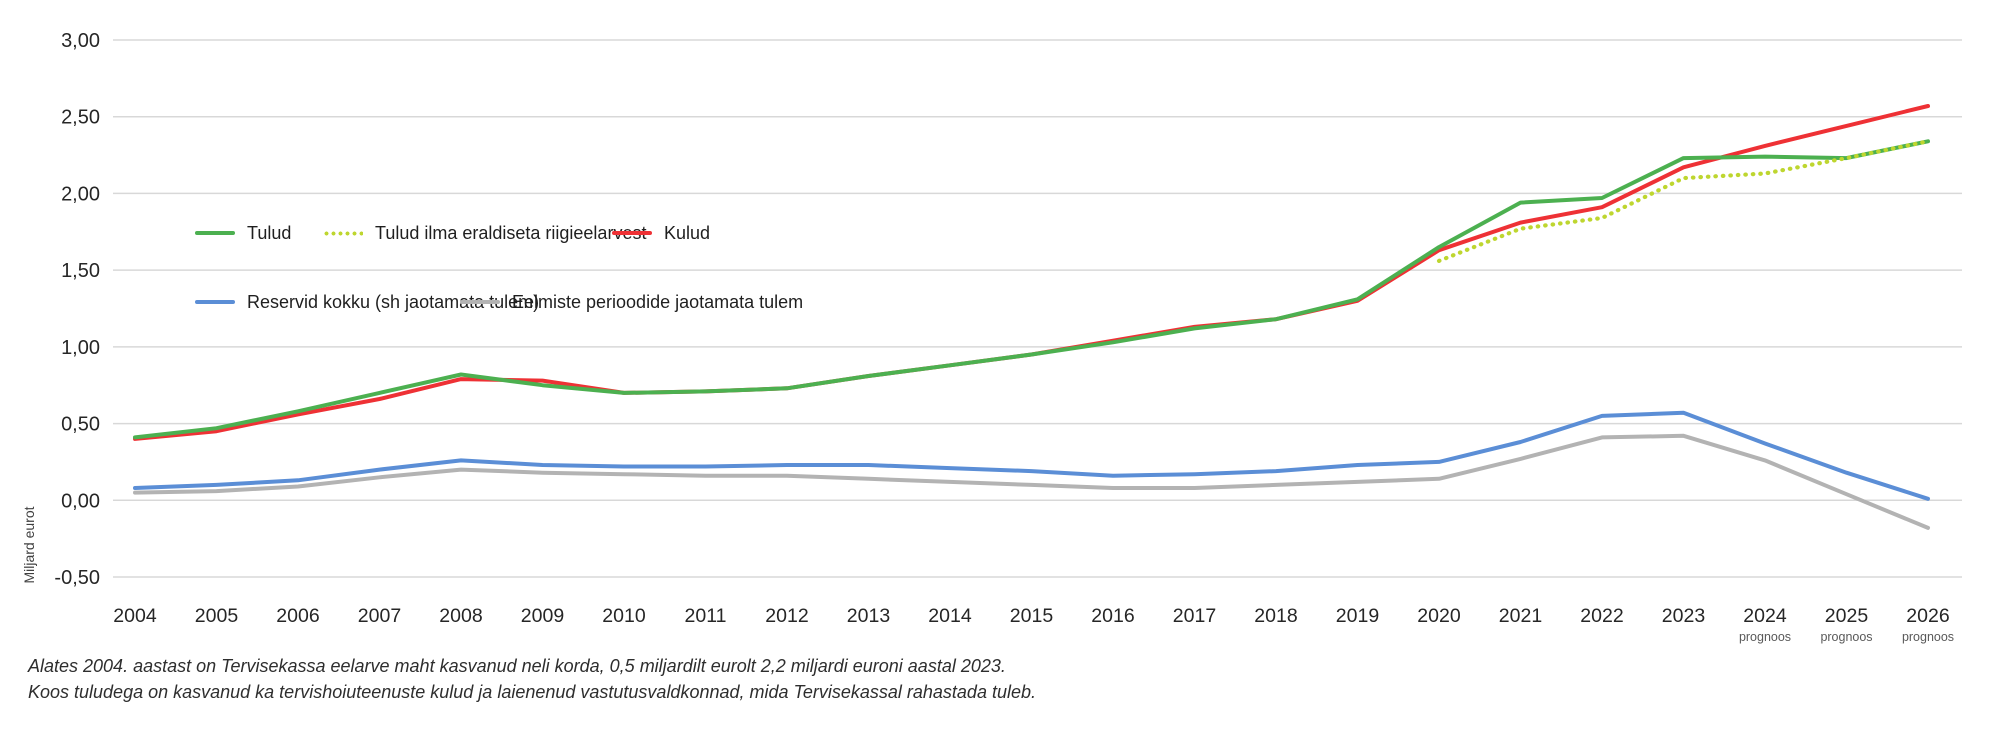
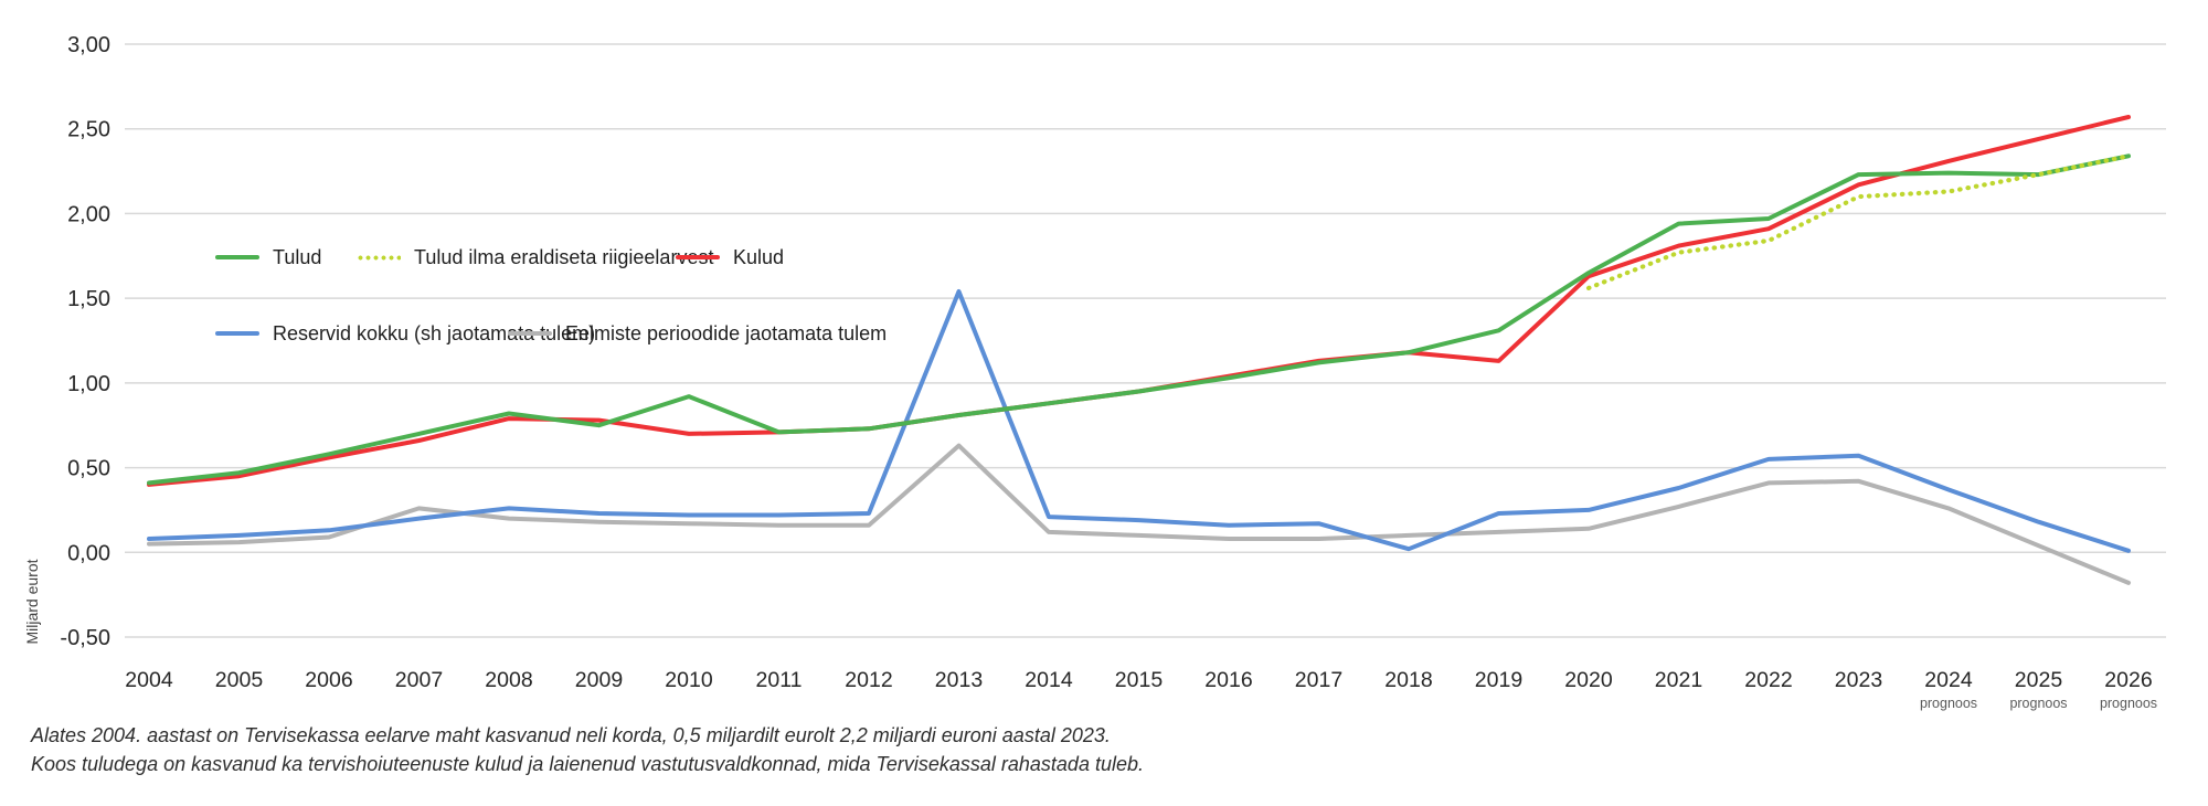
Eelmiste perioodide jaotamata tulem/2007: 0,15 -> 0,26
Tulud/2010: 0,70 -> 0,92
Reservid kokku (sh jaotamata tulem)/2013: 0,23 -> 1,54
Eelmiste perioodide jaotamata tulem/2013: 0,14 -> 0,63
Reservid kokku (sh jaotamata tulem)/2018: 0,19 -> 0,02
Kulud/2019: 1,30 -> 1,13
